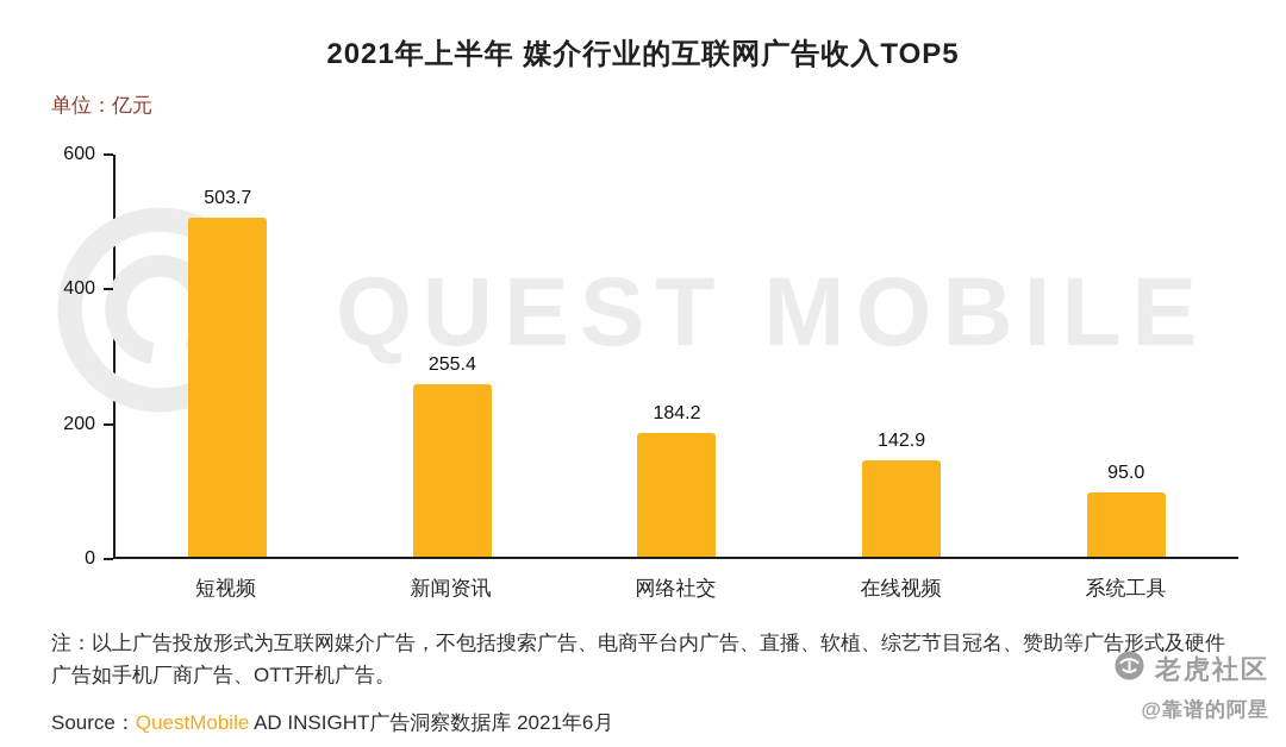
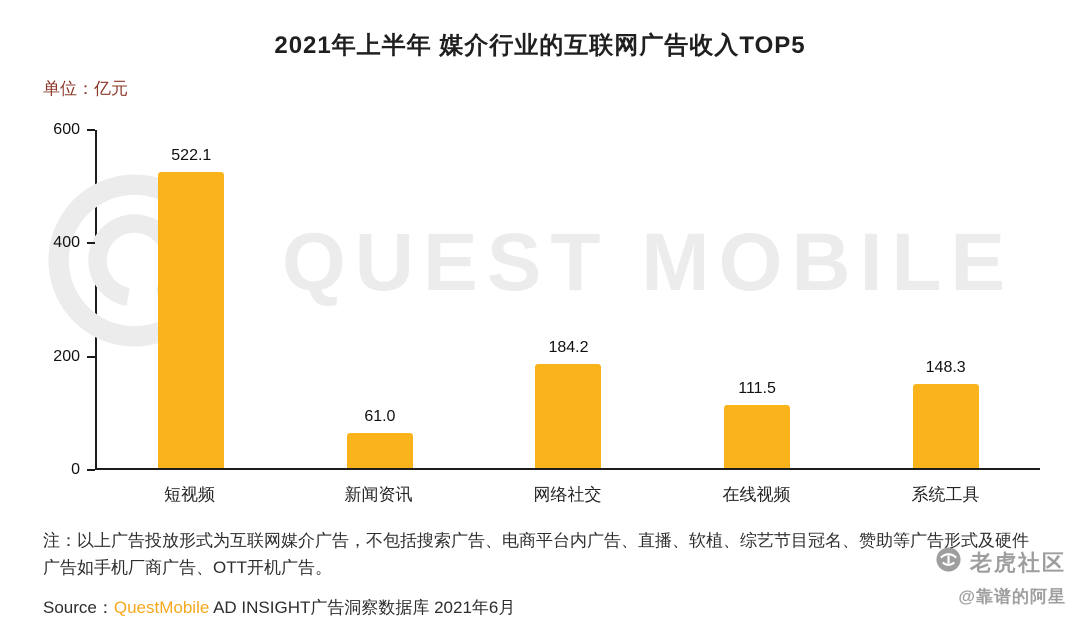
短视频: 503.7 -> 522.1
新闻资讯: 255.4 -> 61.0
在线视频: 142.9 -> 111.5
系统工具: 95.0 -> 148.3
